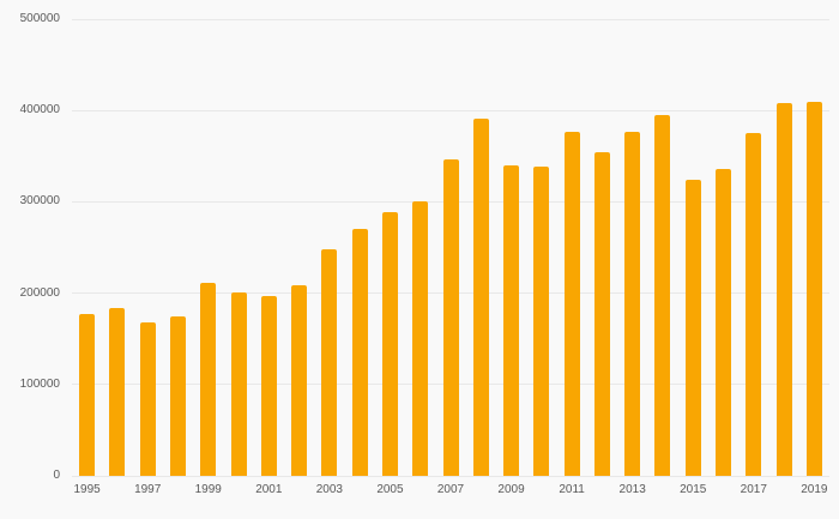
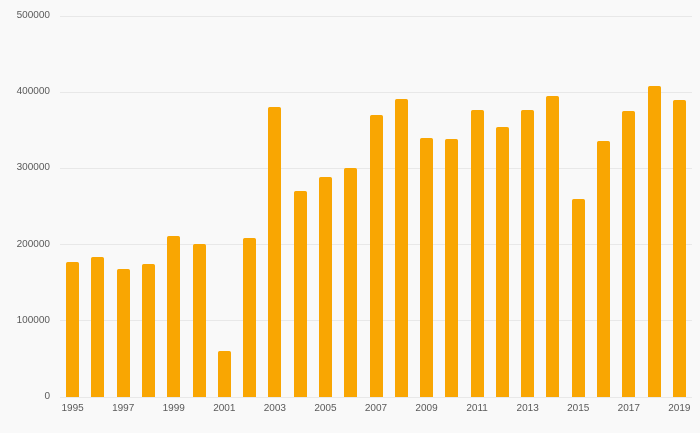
2001: 200000 -> 60000
2003: 250000 -> 380000
2007: 350000 -> 370000
2015: 320000 -> 260000
2019: 410000 -> 390000
